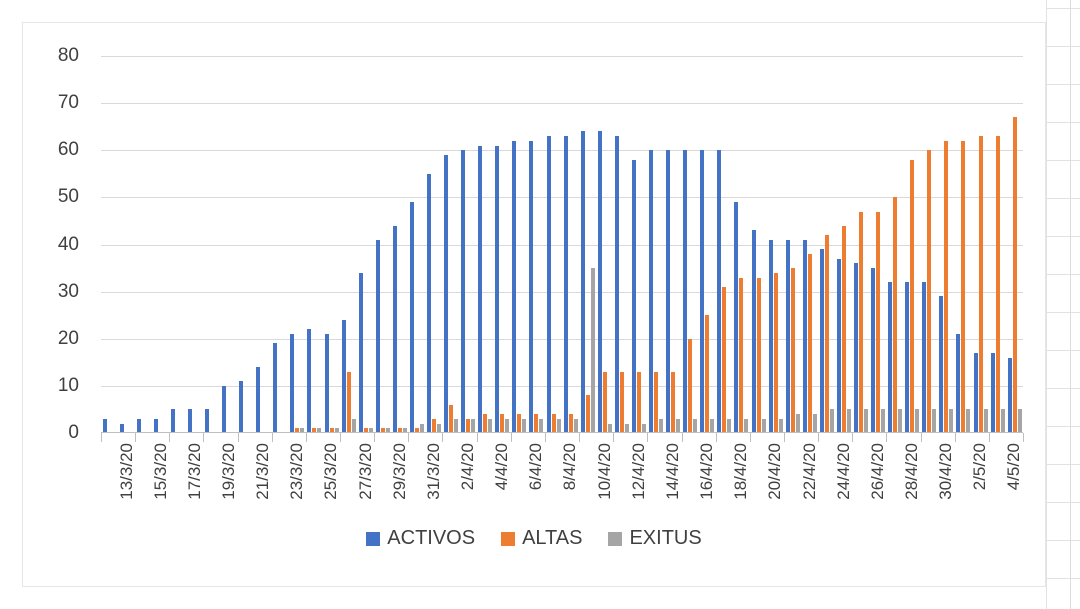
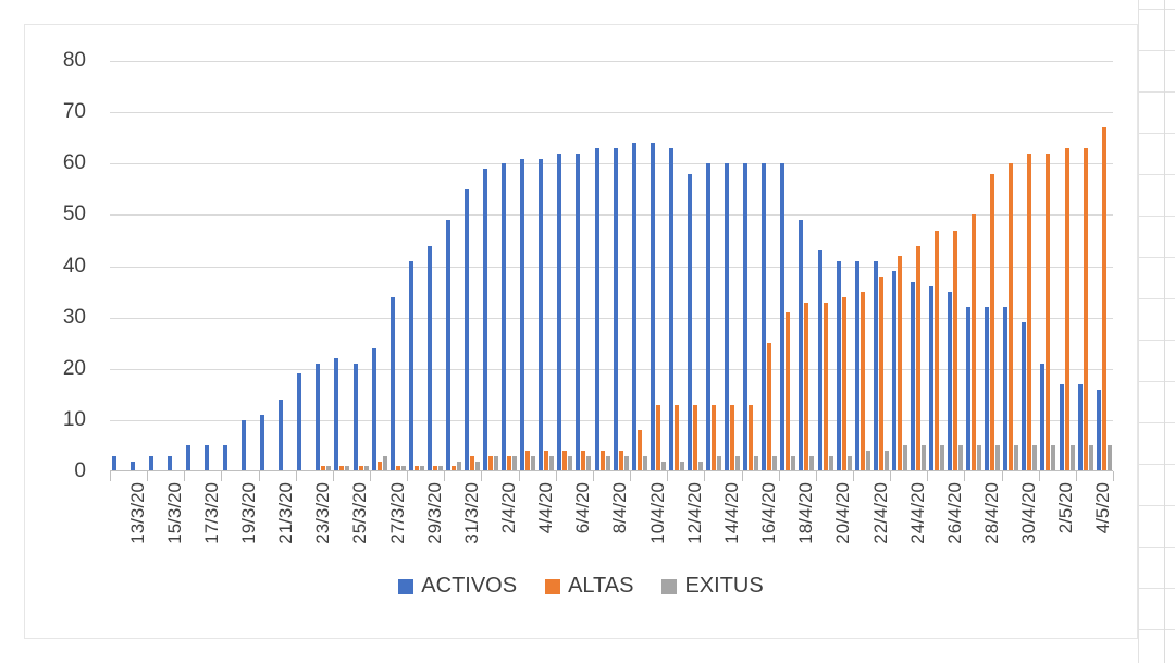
ALTAS/27/3/20: 13 -> 2
ALTAS/2/4/20: 6 -> 3
EXITUS/10/4/20: 35 -> 3
ALTAS/16/4/20: 20 -> 13
